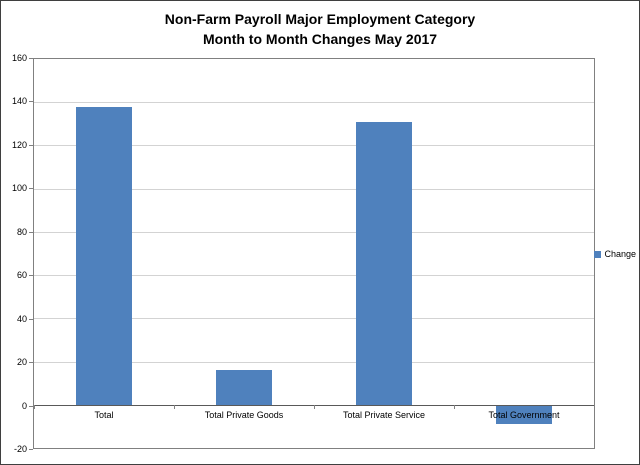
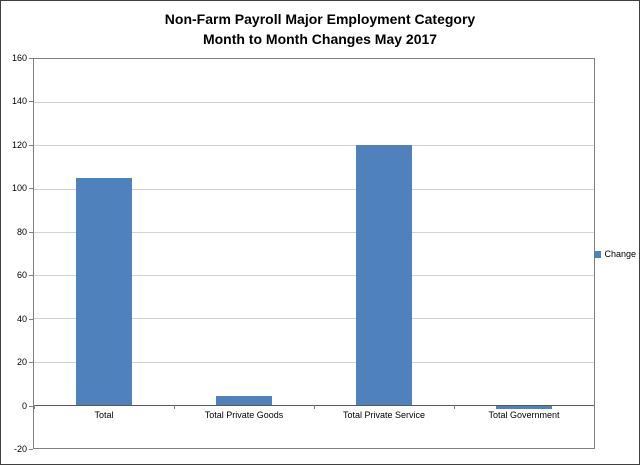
Total: 138 -> 105
Total Private Goods: 16 -> 4
Total Private Service: 131 -> 120
Total Government: -9 -> -2
